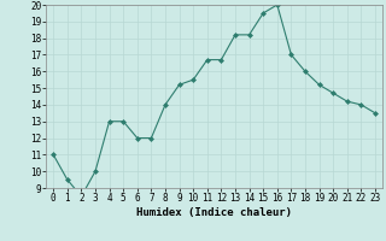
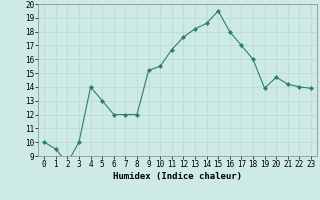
0: 11.0 -> 10.0
4: 13.0 -> 14.0
8: 14.0 -> 12.0
12: 16.7 -> 17.6
14: 18.2 -> 18.6
16: 20.0 -> 18.0
19: 15.2 -> 13.9
23: 13.5 -> 13.9
